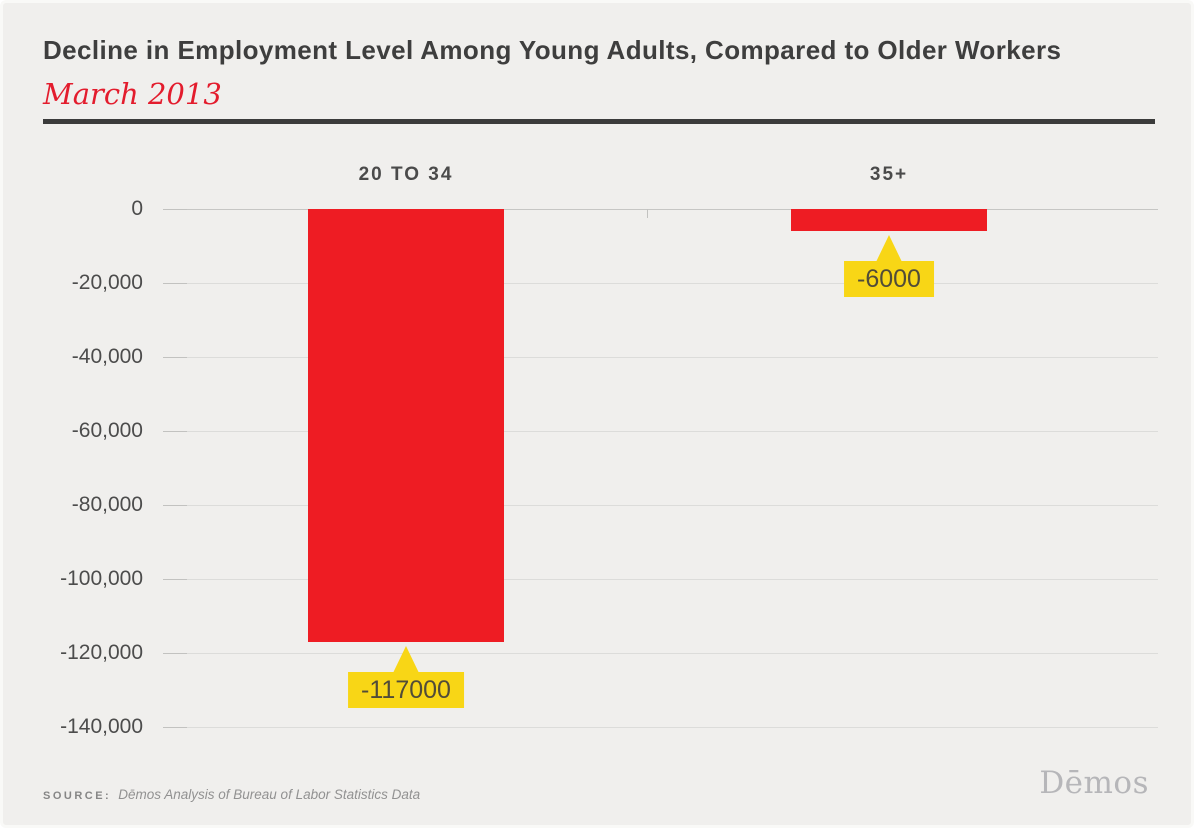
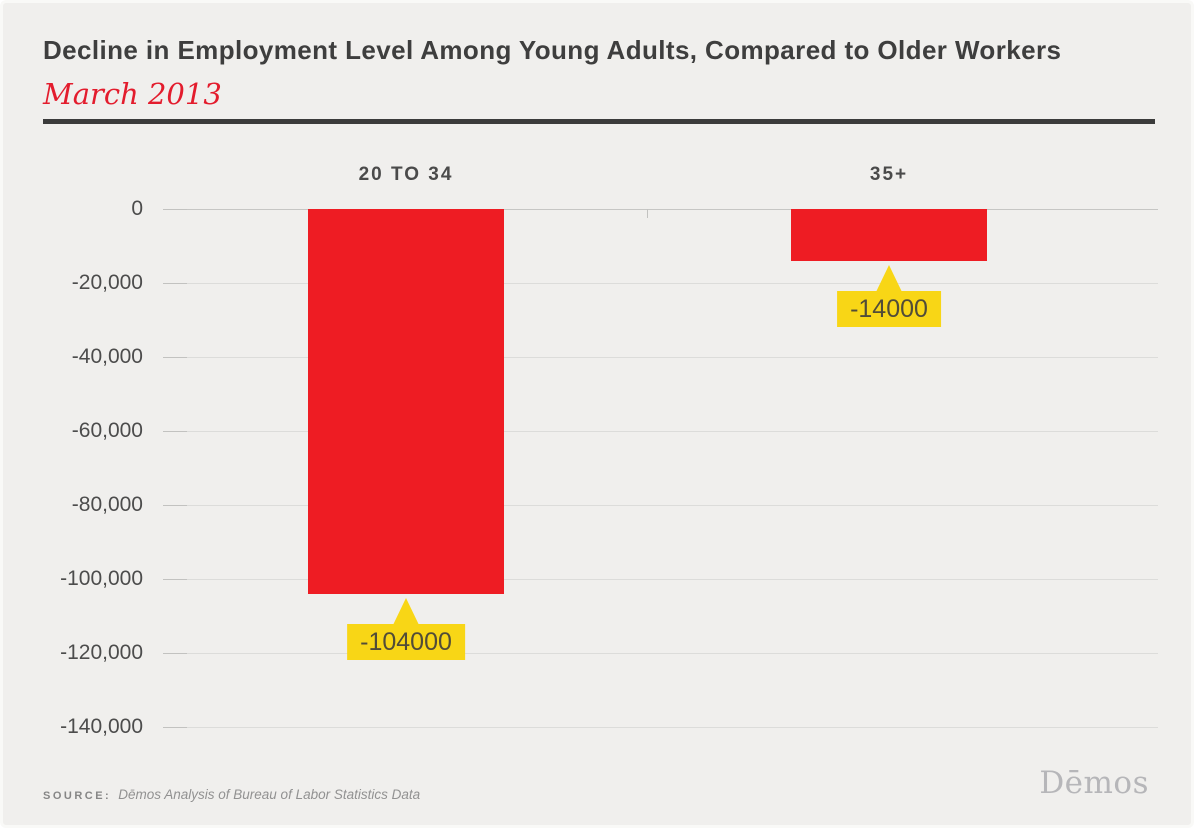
20 TO 34: -117000 -> -104000
35+: -6000 -> -14000
